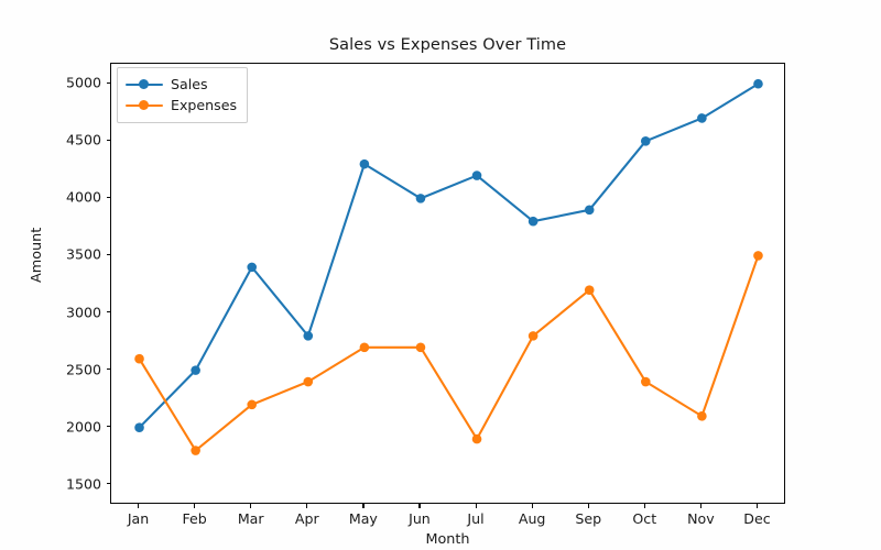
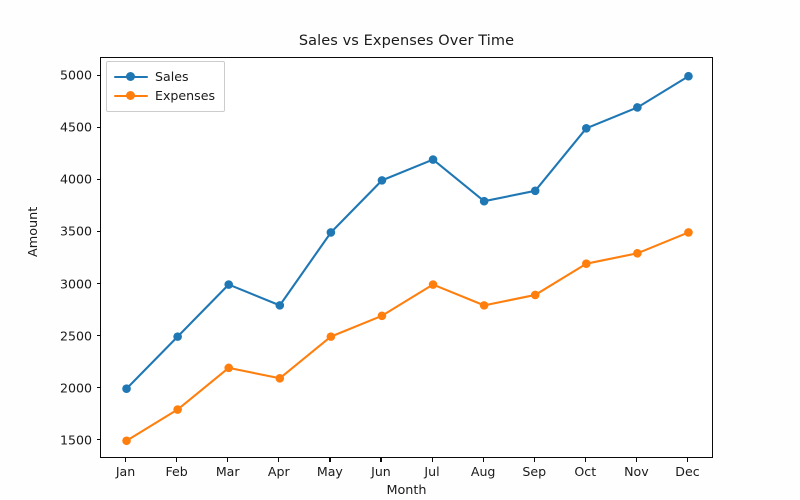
Expenses/Jan: 2600 -> 1500
Sales/Mar: 3400 -> 3000
Expenses/Apr: 2400 -> 2100
Sales/May: 4300 -> 3500
Expenses/May: 2700 -> 2500
Expenses/Jul: 1900 -> 3000
Expenses/Sep: 3200 -> 2900
Expenses/Oct: 2400 -> 3200
Expenses/Nov: 2100 -> 3300
